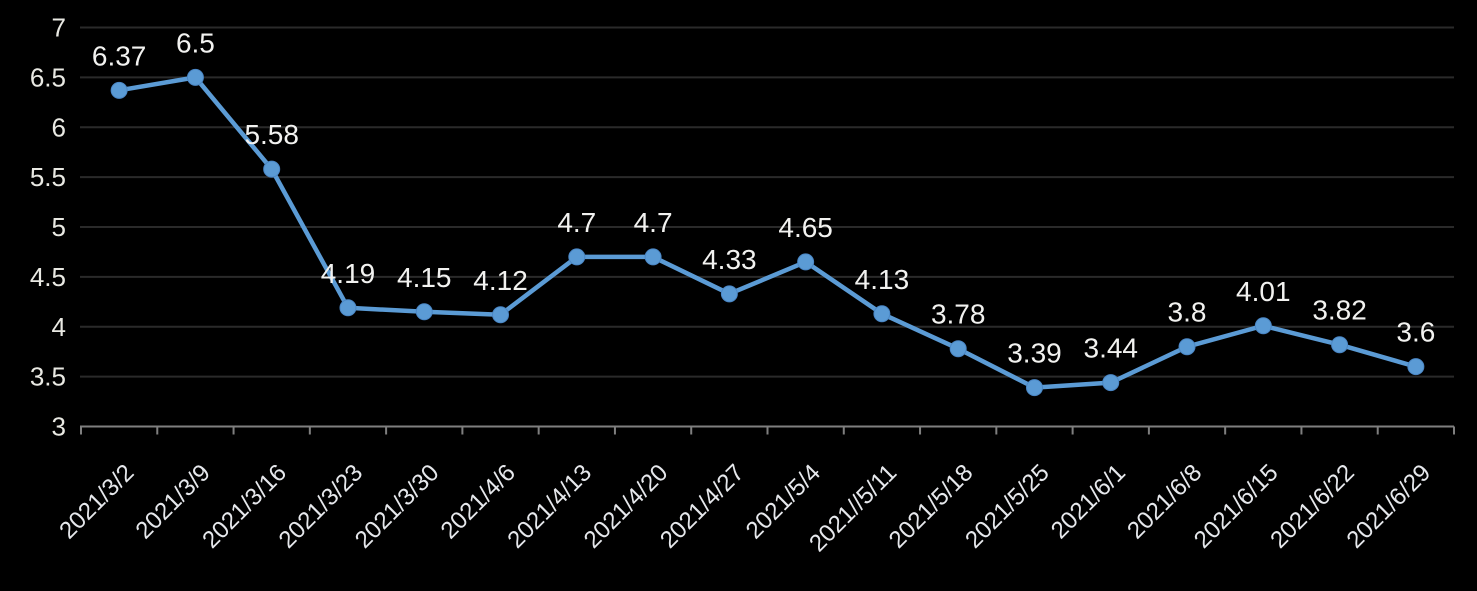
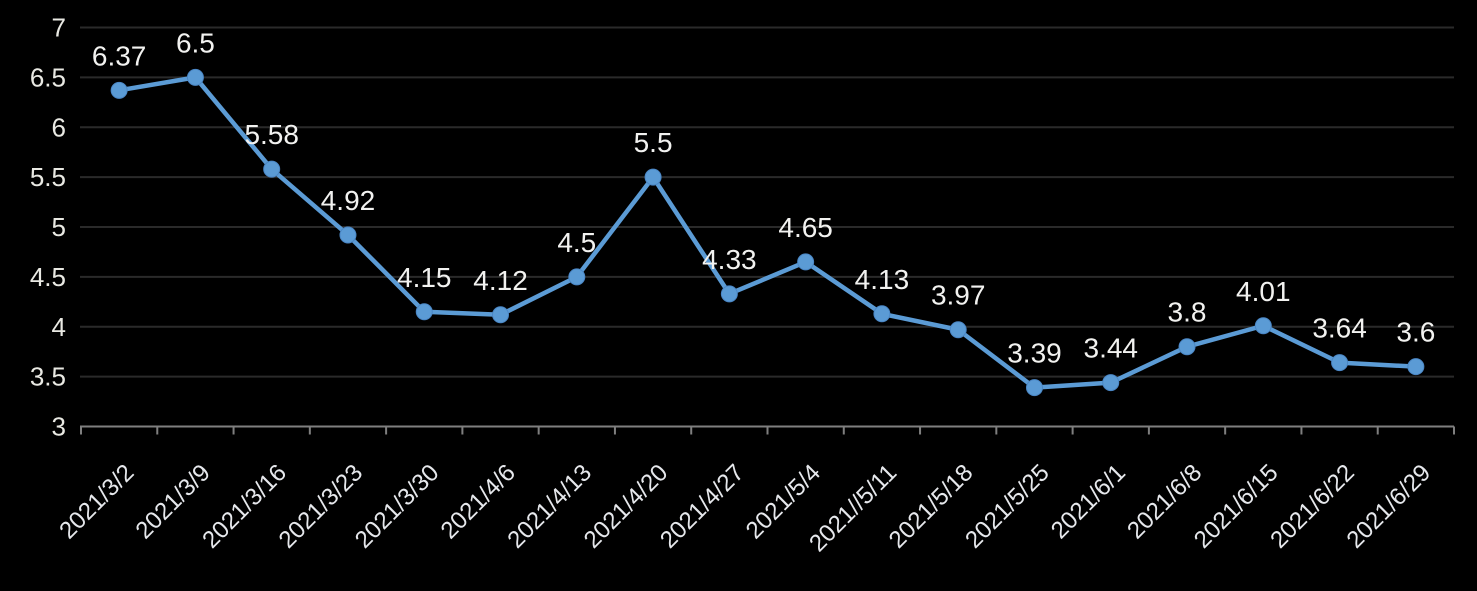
2021/3/23: 4.19 -> 4.92
2021/4/13: 4.7 -> 4.5
2021/4/20: 4.7 -> 5.5
2021/5/18: 3.78 -> 3.97
2021/6/22: 3.82 -> 3.64
